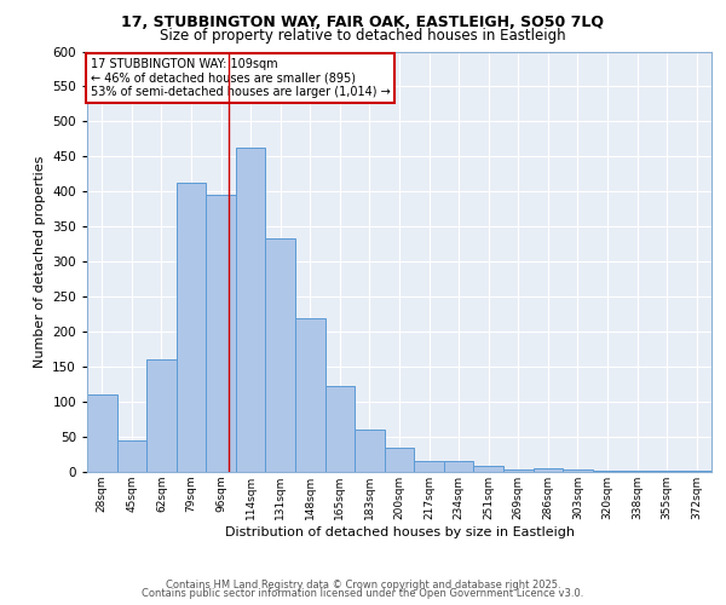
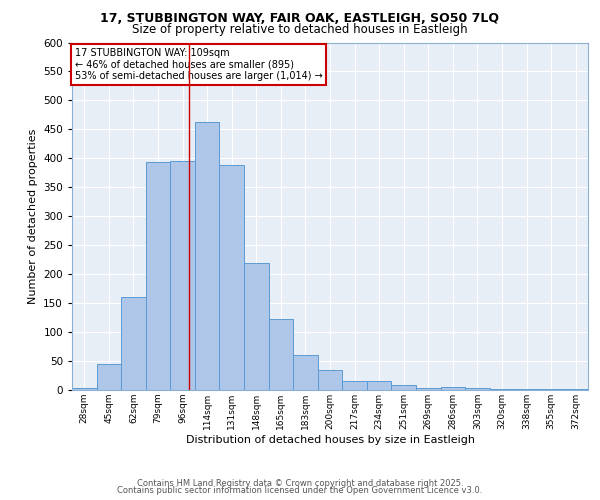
28sqm: 110 -> 3
79sqm: 412 -> 393
131sqm: 334 -> 388
